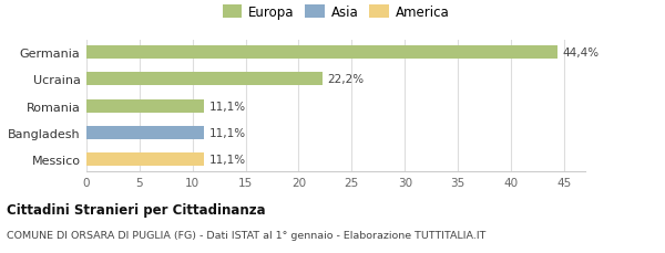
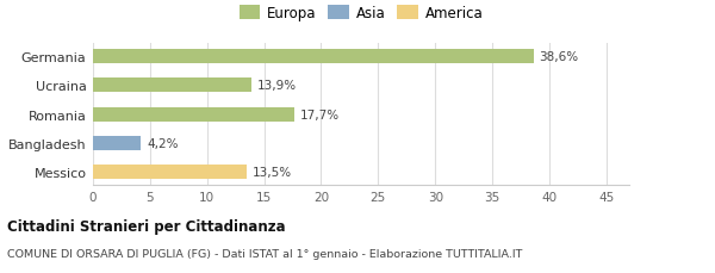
Germania: 44,4% -> 38,6%
Ucraina: 22,2% -> 13,9%
Romania: 11,1% -> 17,7%
Bangladesh: 11,1% -> 4,2%
Messico: 11,1% -> 13,5%
